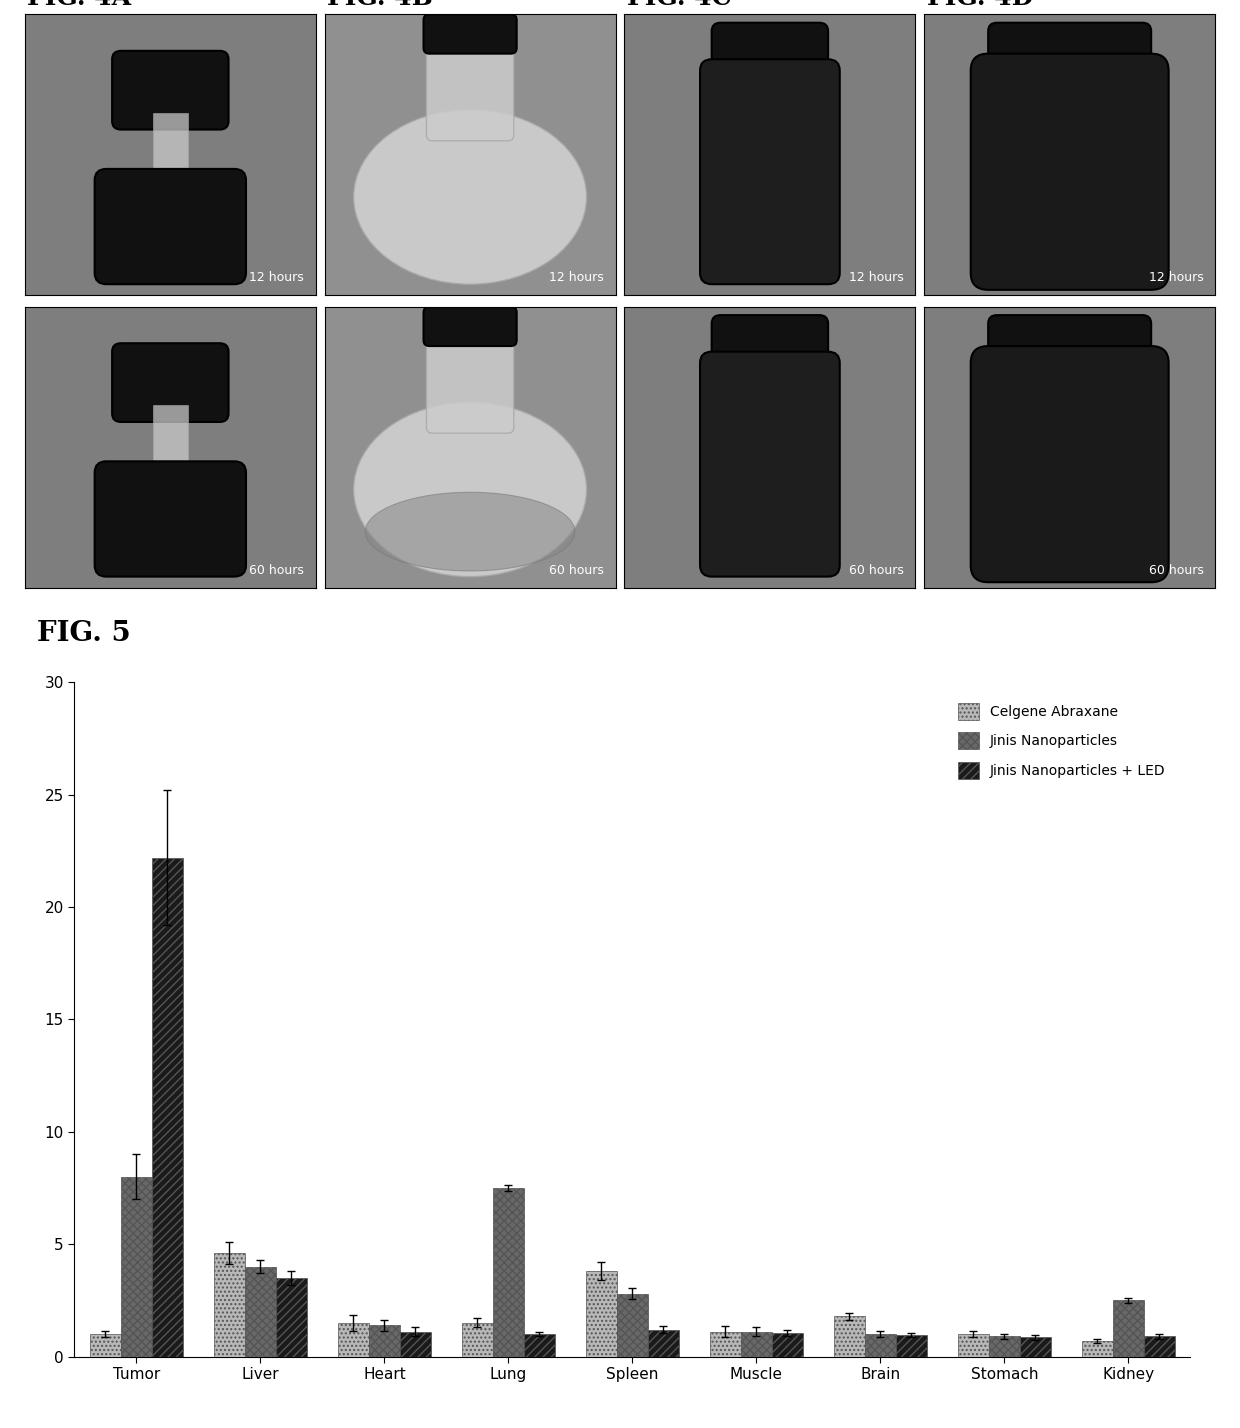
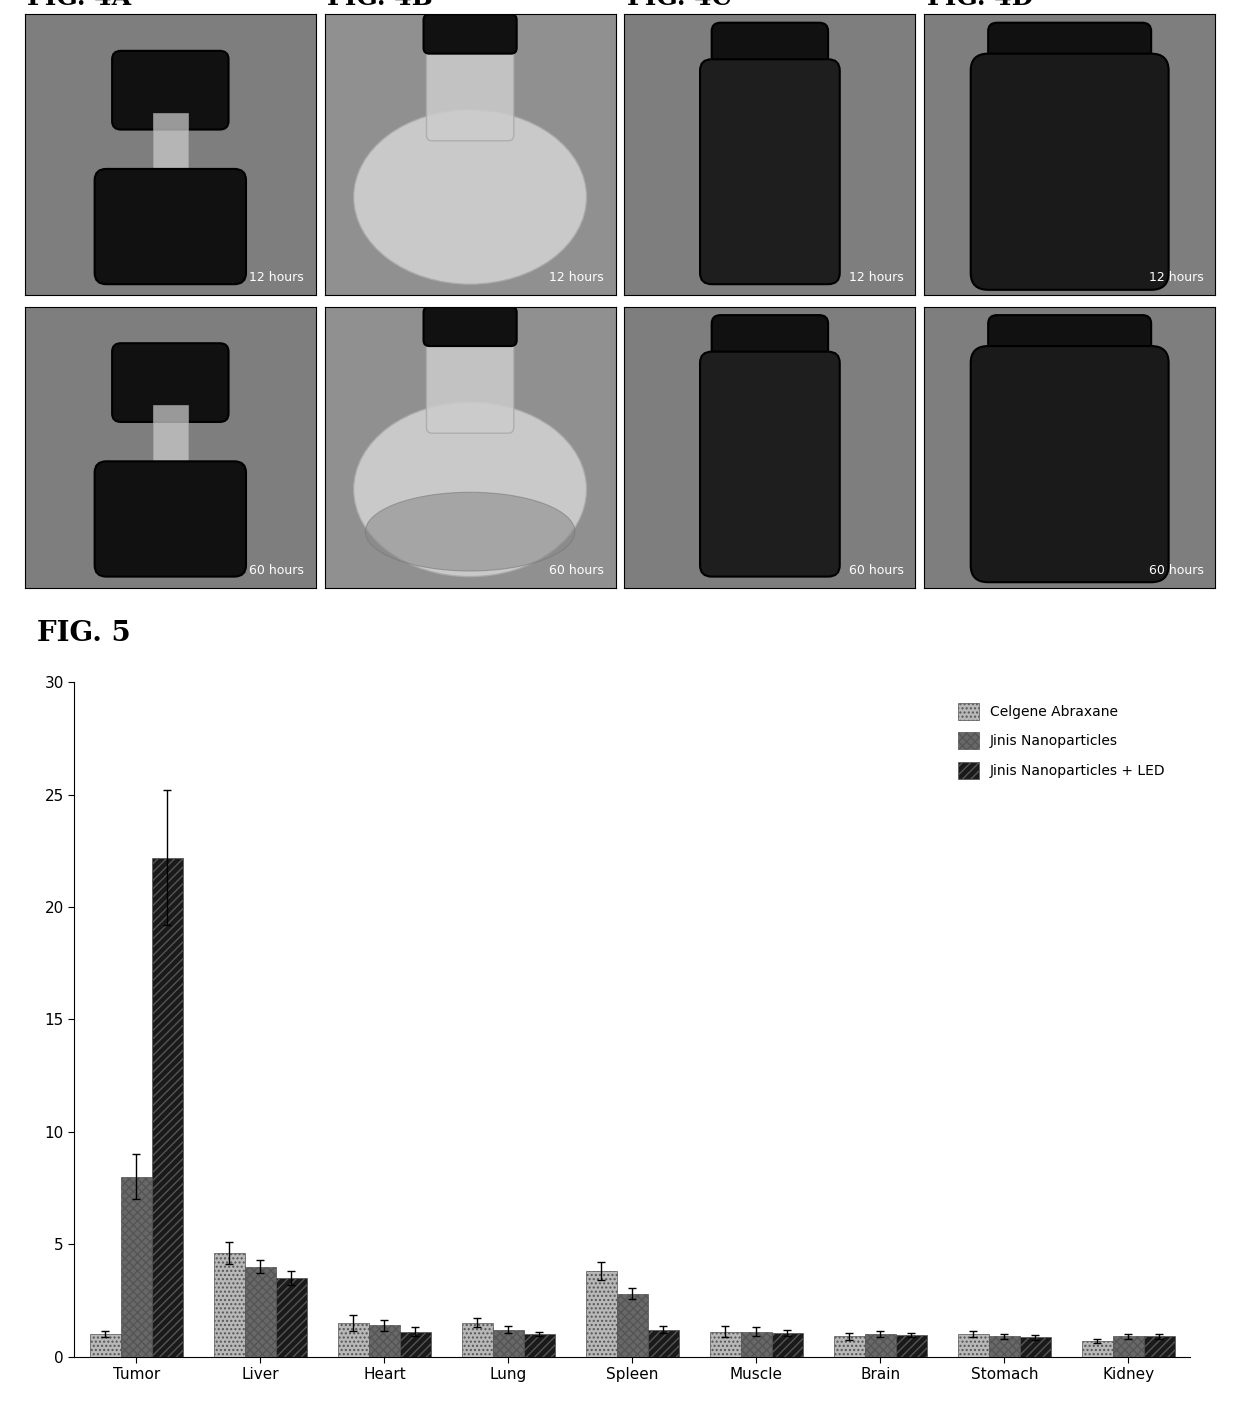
Jinis Nanoparticles/Lung: 7.5 -> 1.2
Celgene Abraxane/Brain: 1.8 -> 0.9
Jinis Nanoparticles/Kidney: 2.5 -> 0.9
